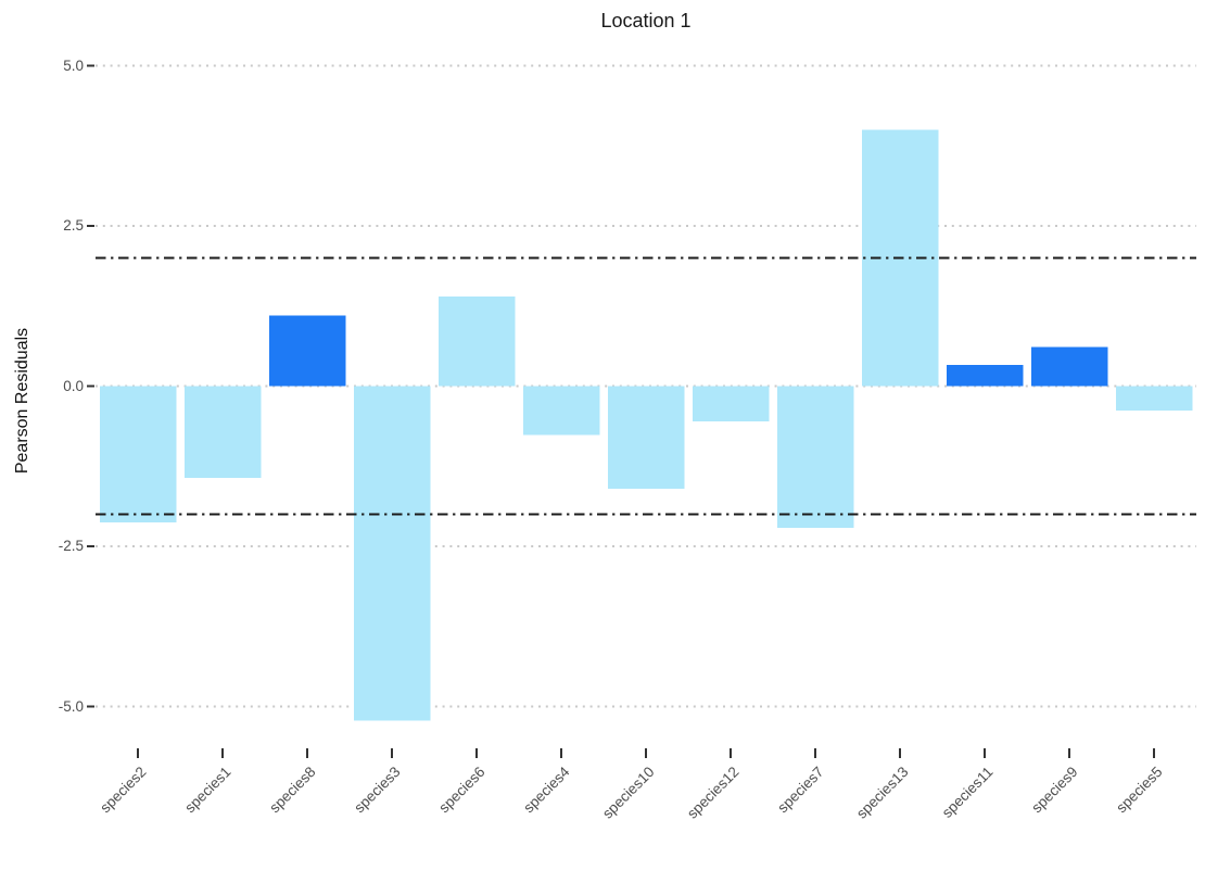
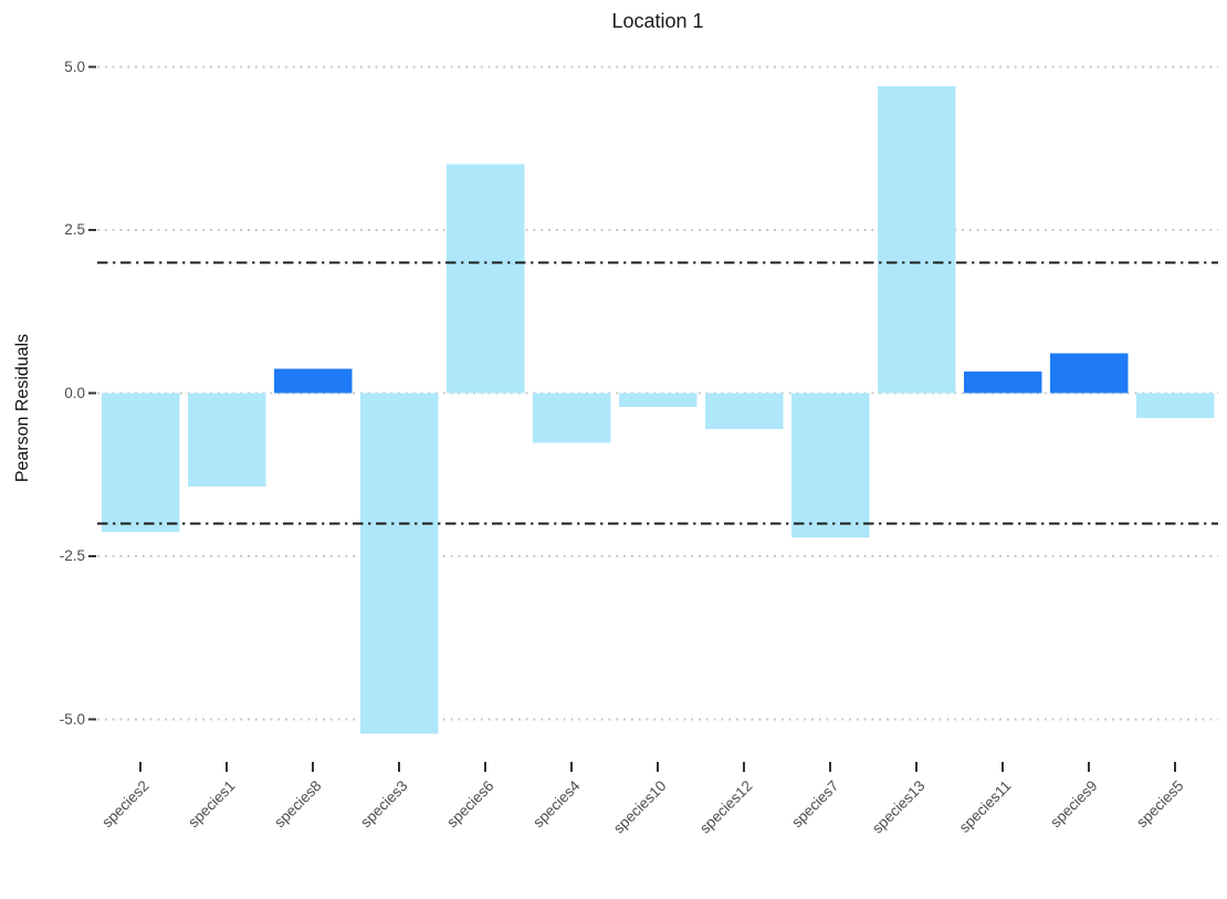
species8: 1.1 -> 0.4
species6: 1.4 -> 3.5
species10: -1.6 -> -0.2
species13: 4.0 -> 4.7
